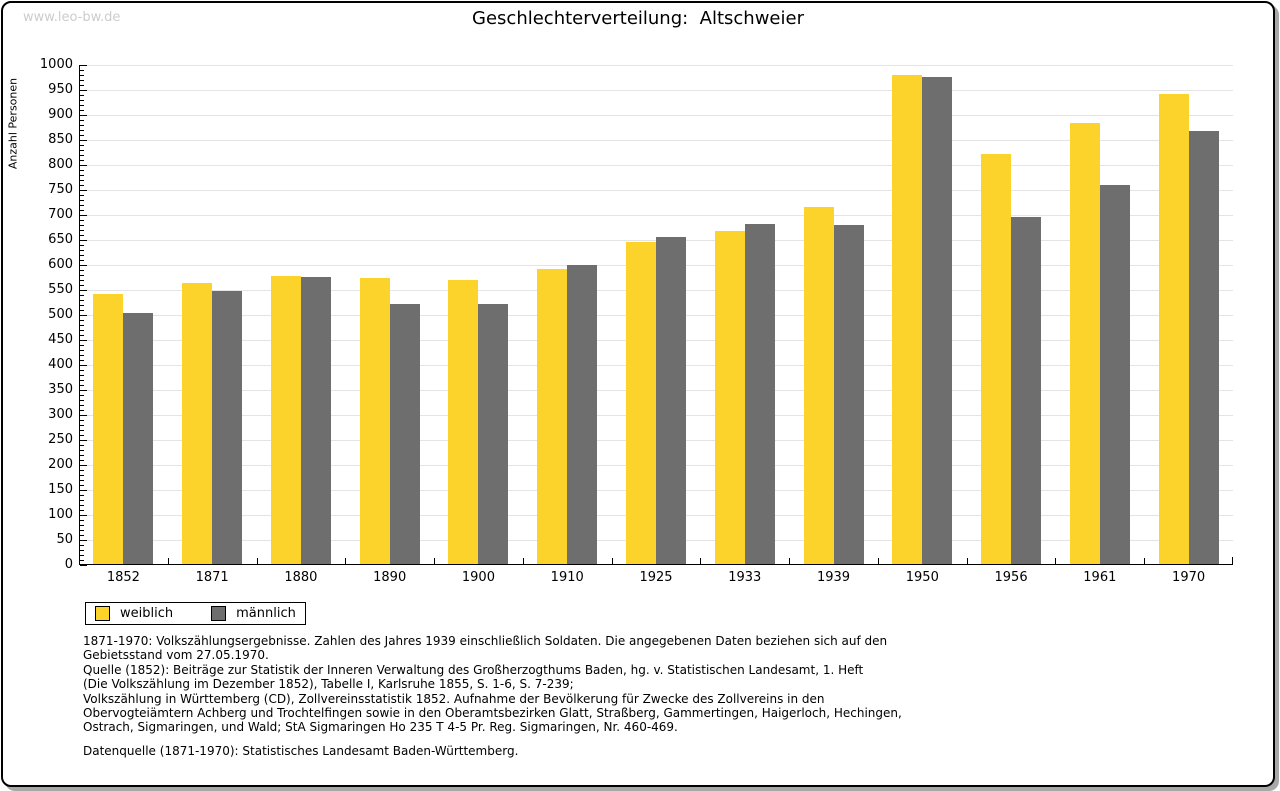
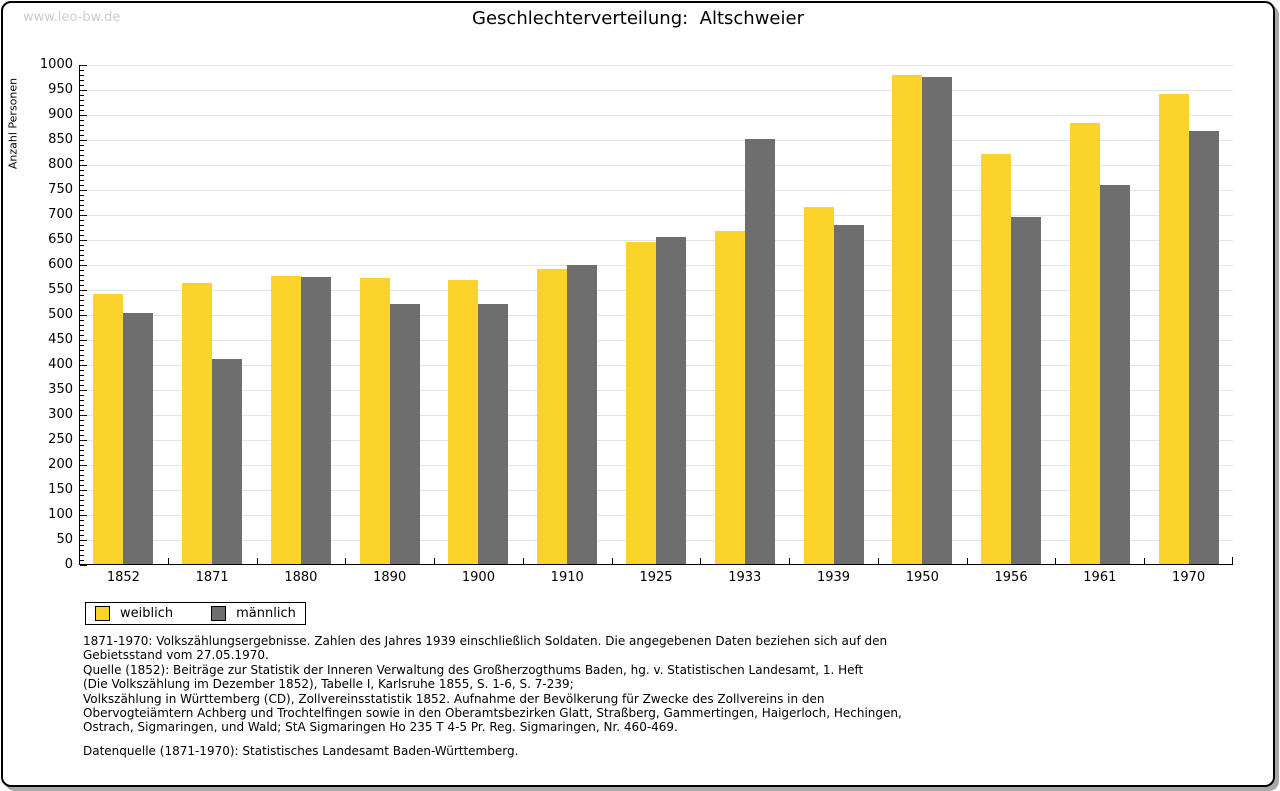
männlich/1871: 550 -> 410
männlich/1933: 680 -> 850
